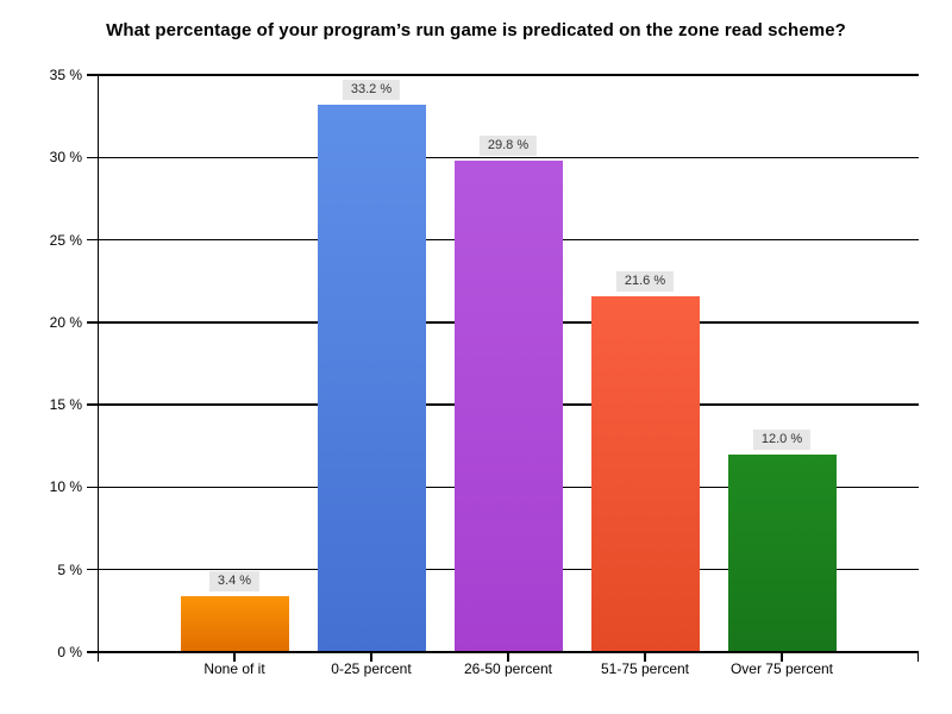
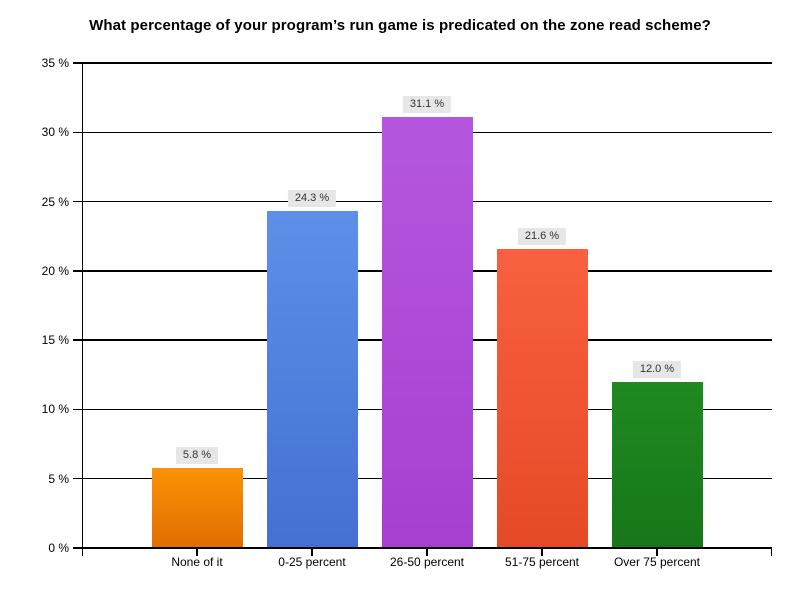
None of it: 3.4 -> 5.8
0-25 percent: 33.2 -> 24.3
26-50 percent: 29.8 -> 31.1
